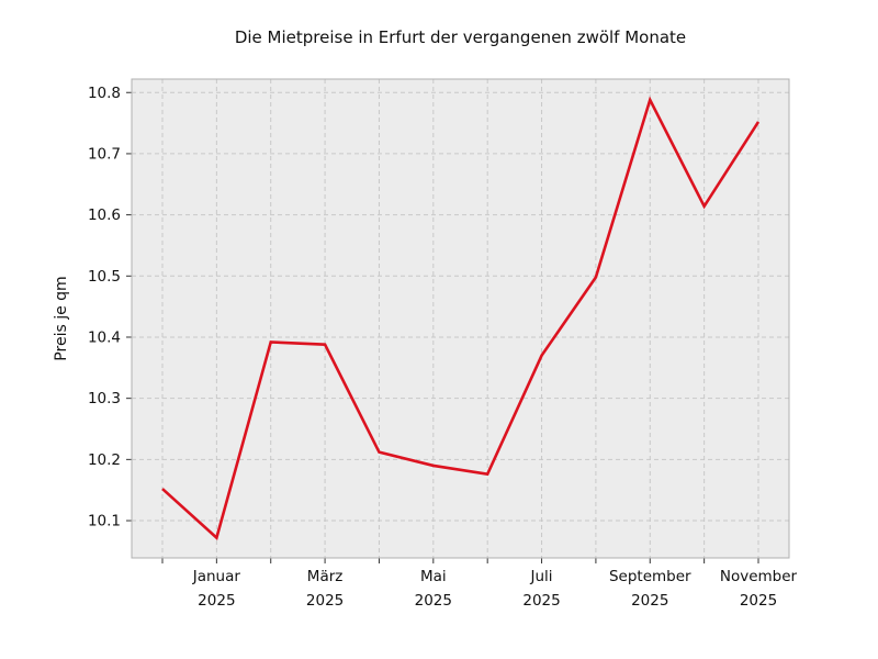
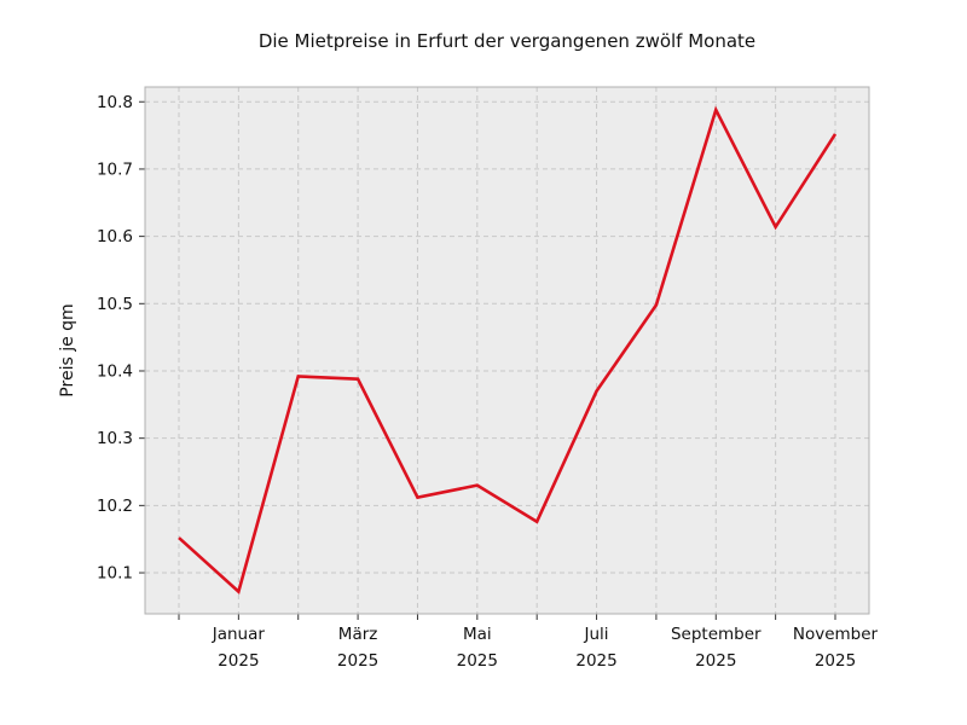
Mai 2025: 10.19 -> 10.23
